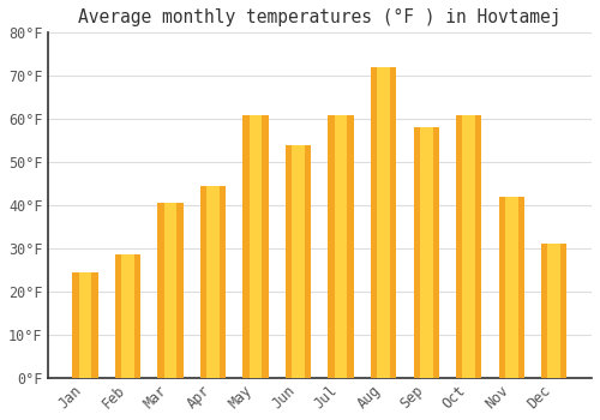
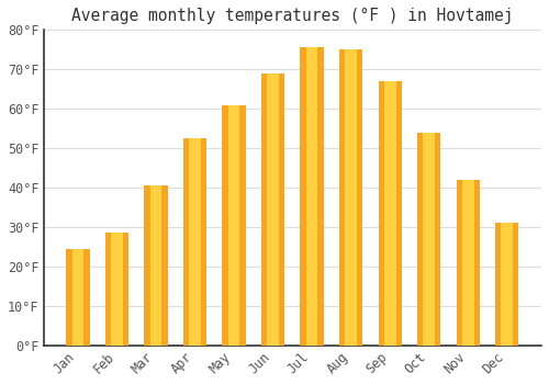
Apr: 44.5°F -> 52.5°F
Jun: 54.0°F -> 69.0°F
Jul: 61.0°F -> 75.5°F
Aug: 72.0°F -> 75.0°F
Sep: 58.0°F -> 67.0°F
Oct: 61.0°F -> 54.0°F
